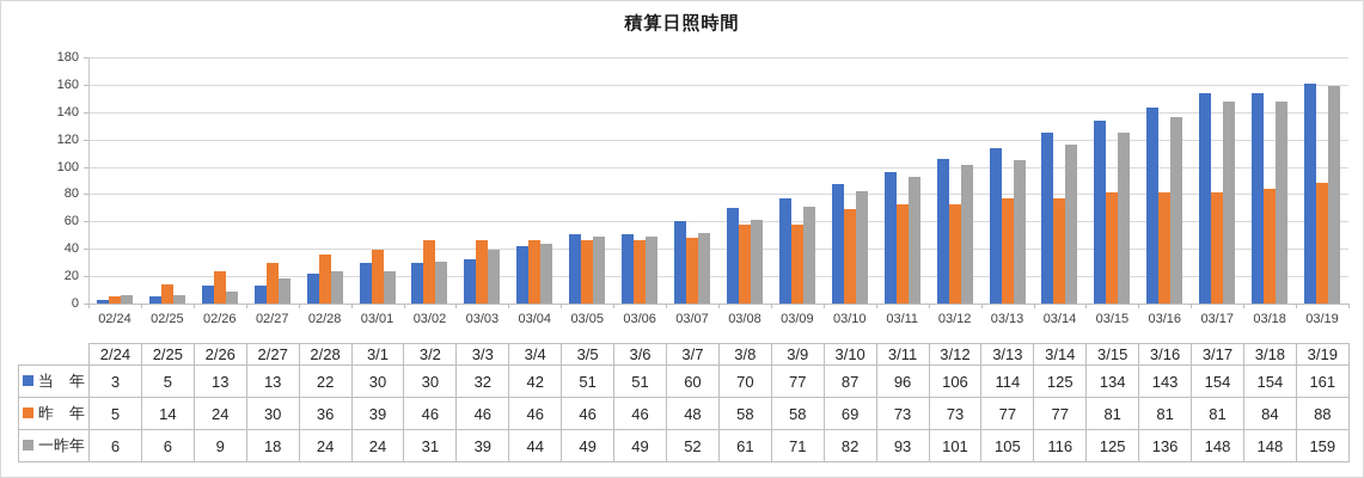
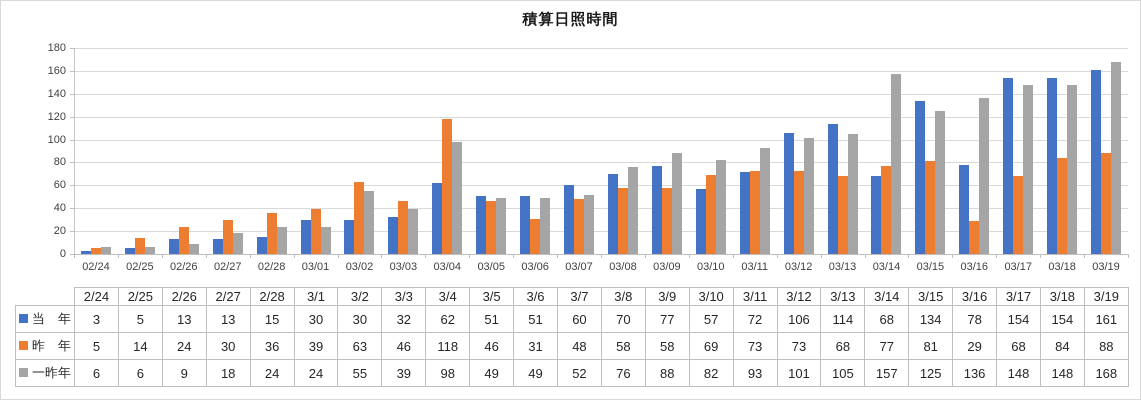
当 年/02/28: 22 -> 15
昨 年/03/02: 46 -> 63
一昨年/03/02: 31 -> 55
当 年/03/04: 42 -> 62
昨 年/03/04: 46 -> 118
一昨年/03/04: 44 -> 98
昨 年/03/06: 46 -> 31
一昨年/03/08: 61 -> 76
一昨年/03/09: 71 -> 88
当 年/03/10: 87 -> 57
当 年/03/11: 96 -> 72
昨 年/03/13: 77 -> 68
当 年/03/14: 125 -> 68
一昨年/03/14: 116 -> 157
当 年/03/16: 143 -> 78
昨 年/03/16: 81 -> 29
昨 年/03/17: 81 -> 68
一昨年/03/19: 159 -> 168
